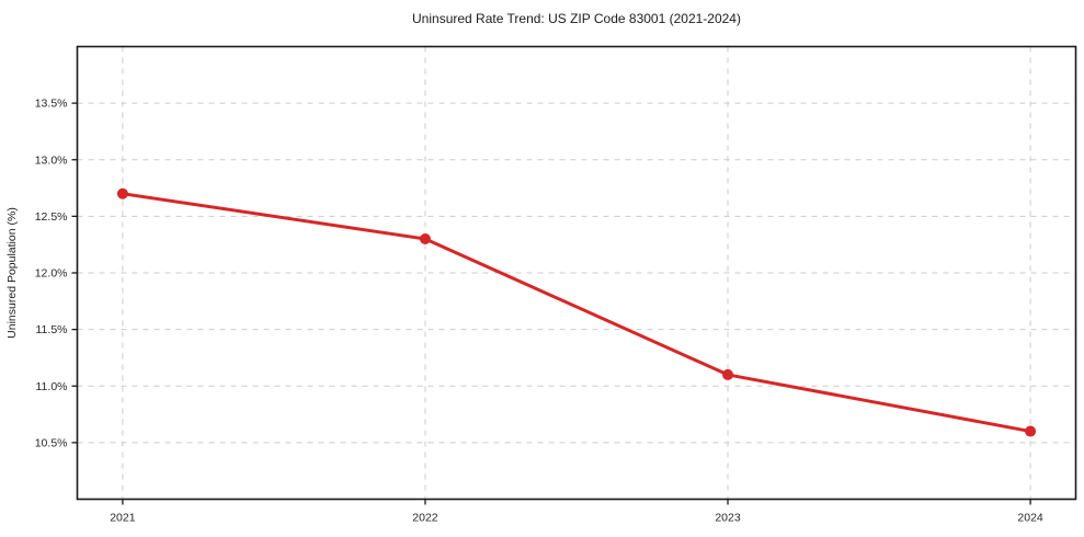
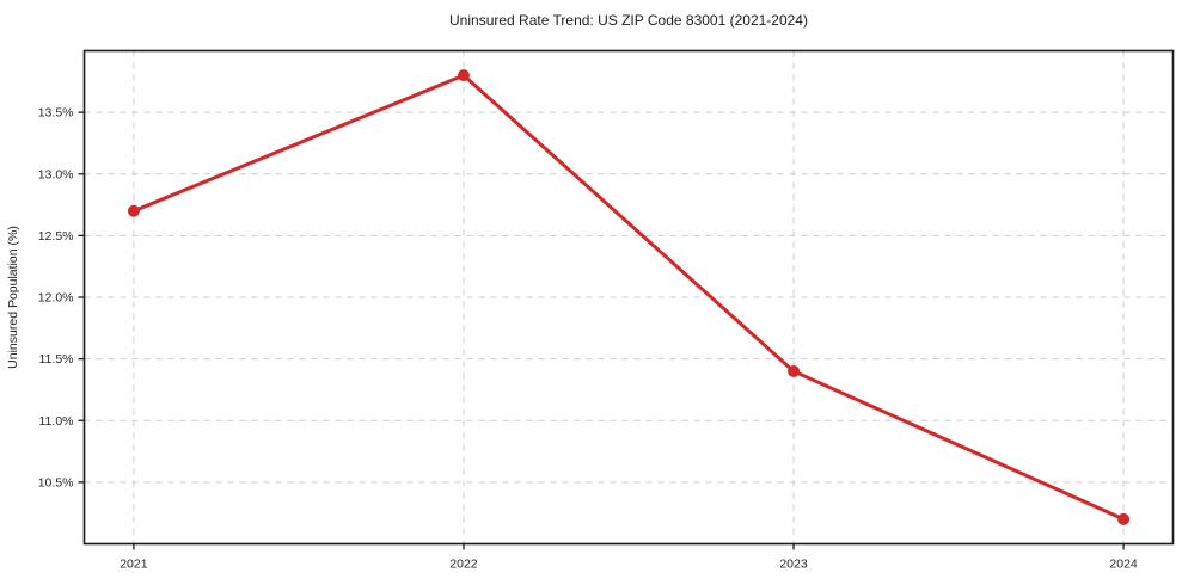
2022: 12.3% -> 13.8%
2023: 11.1% -> 11.4%
2024: 10.6% -> 10.2%
